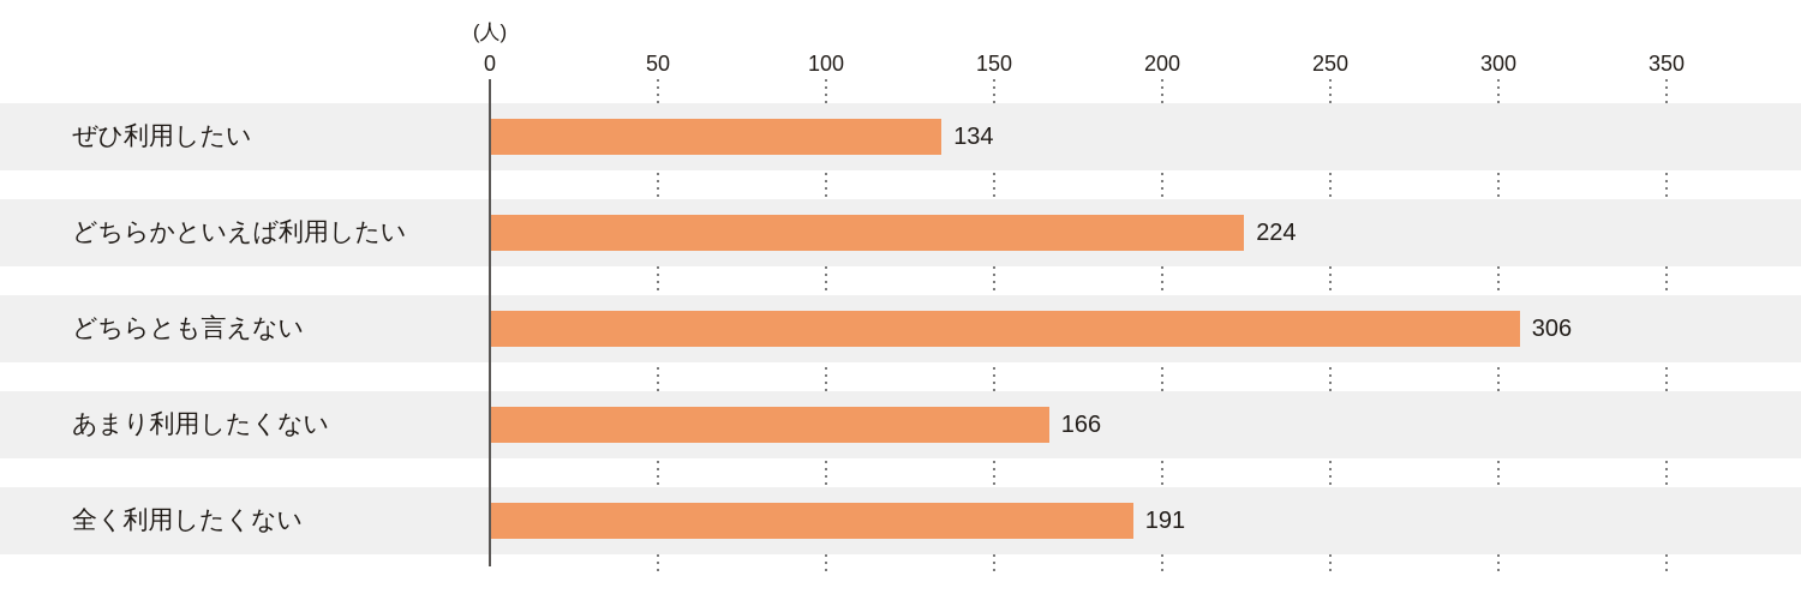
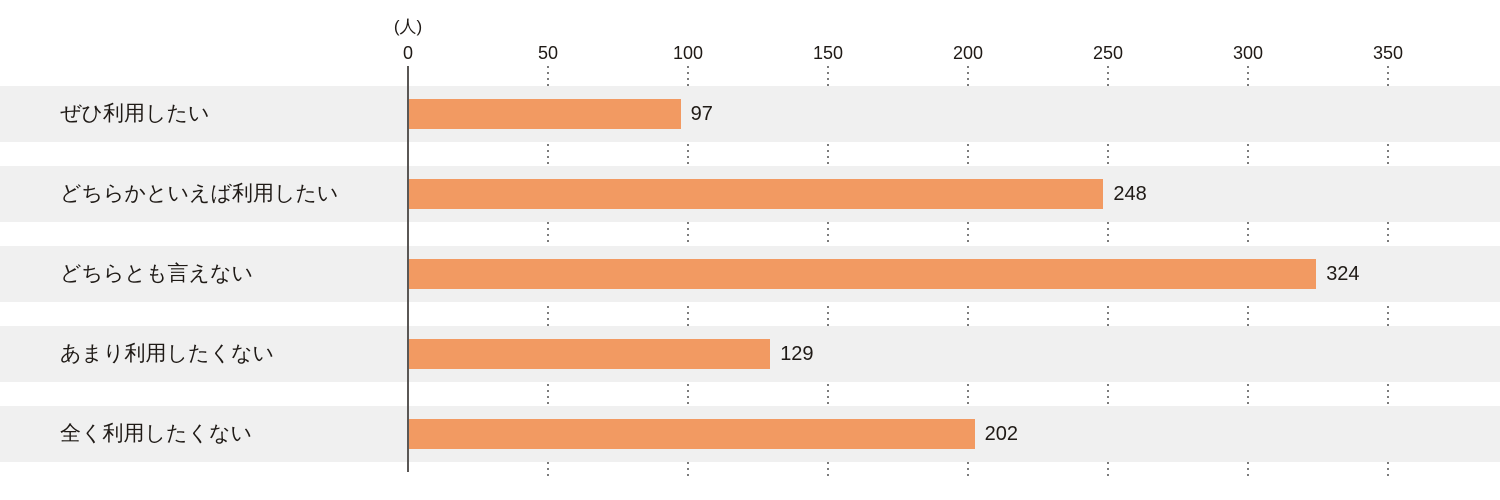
ぜひ利用したい: 134 -> 97
どちらかといえば利用したい: 224 -> 248
どちらとも言えない: 306 -> 324
あまり利用したくない: 166 -> 129
全く利用したくない: 191 -> 202
